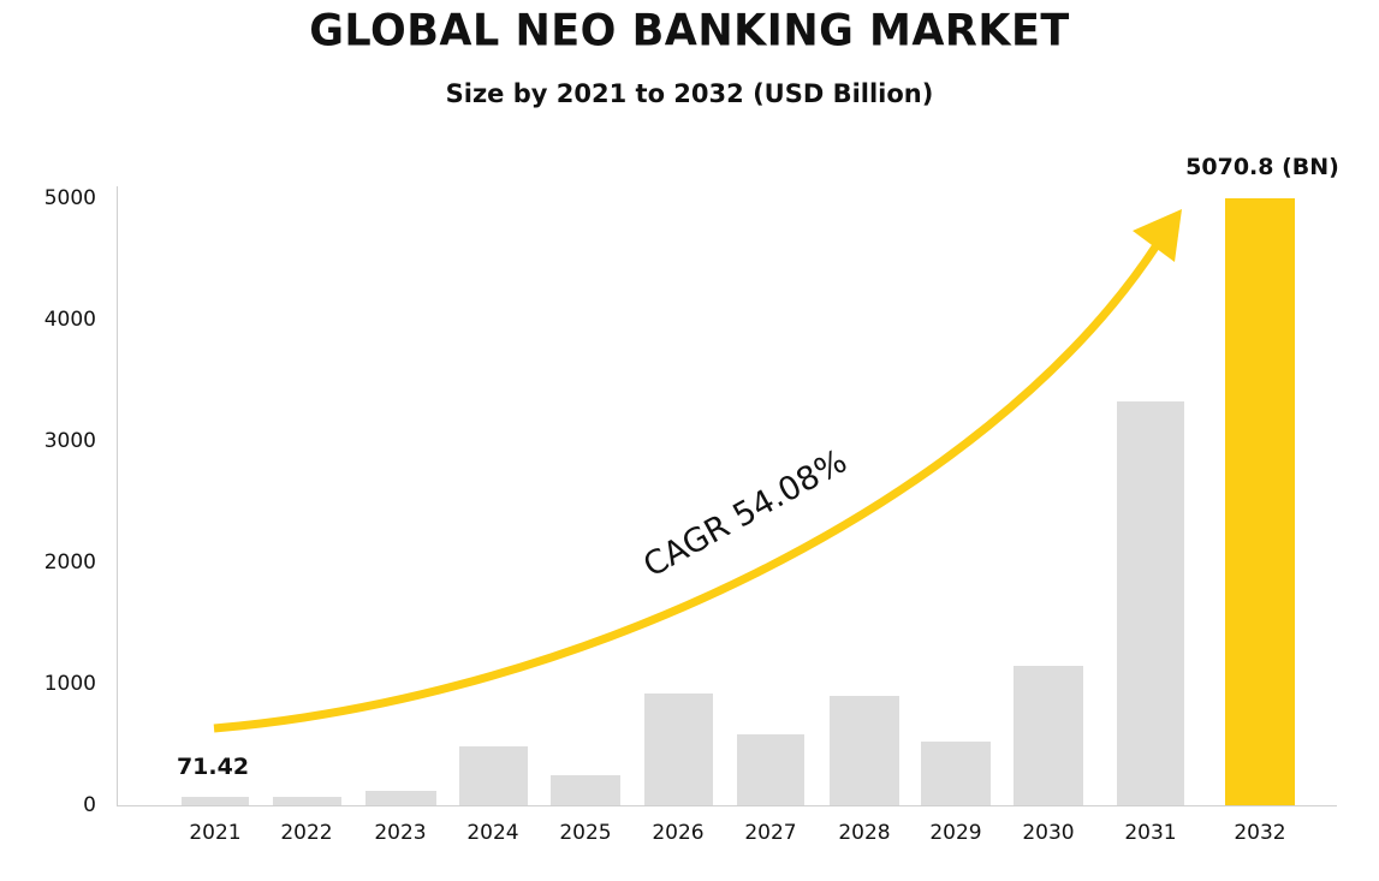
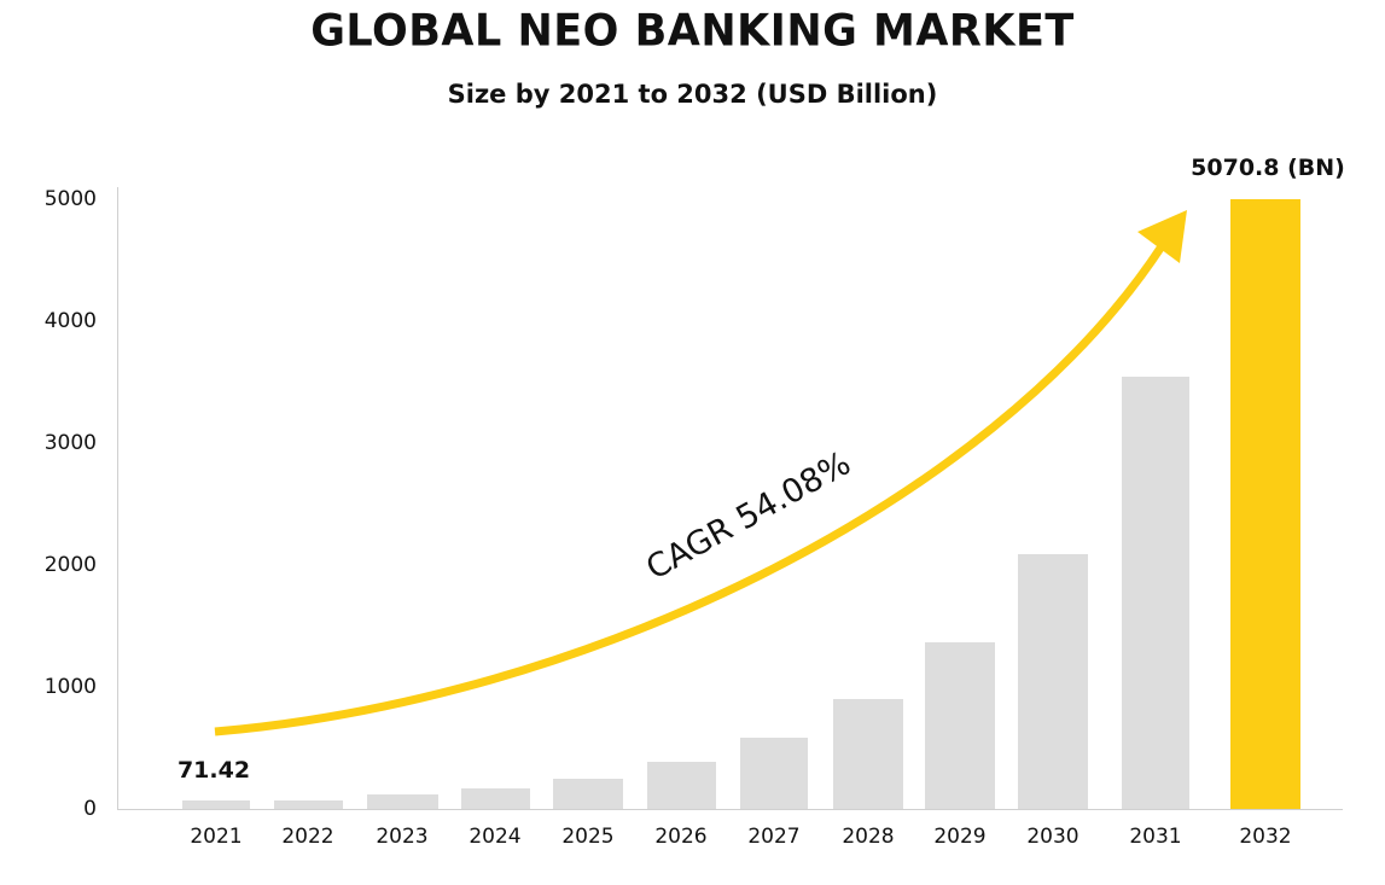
2024: 490 -> 170
2026: 920 -> 380
2029: 520 -> 1370
2030: 1150 -> 2080
2031: 3330 -> 3540
